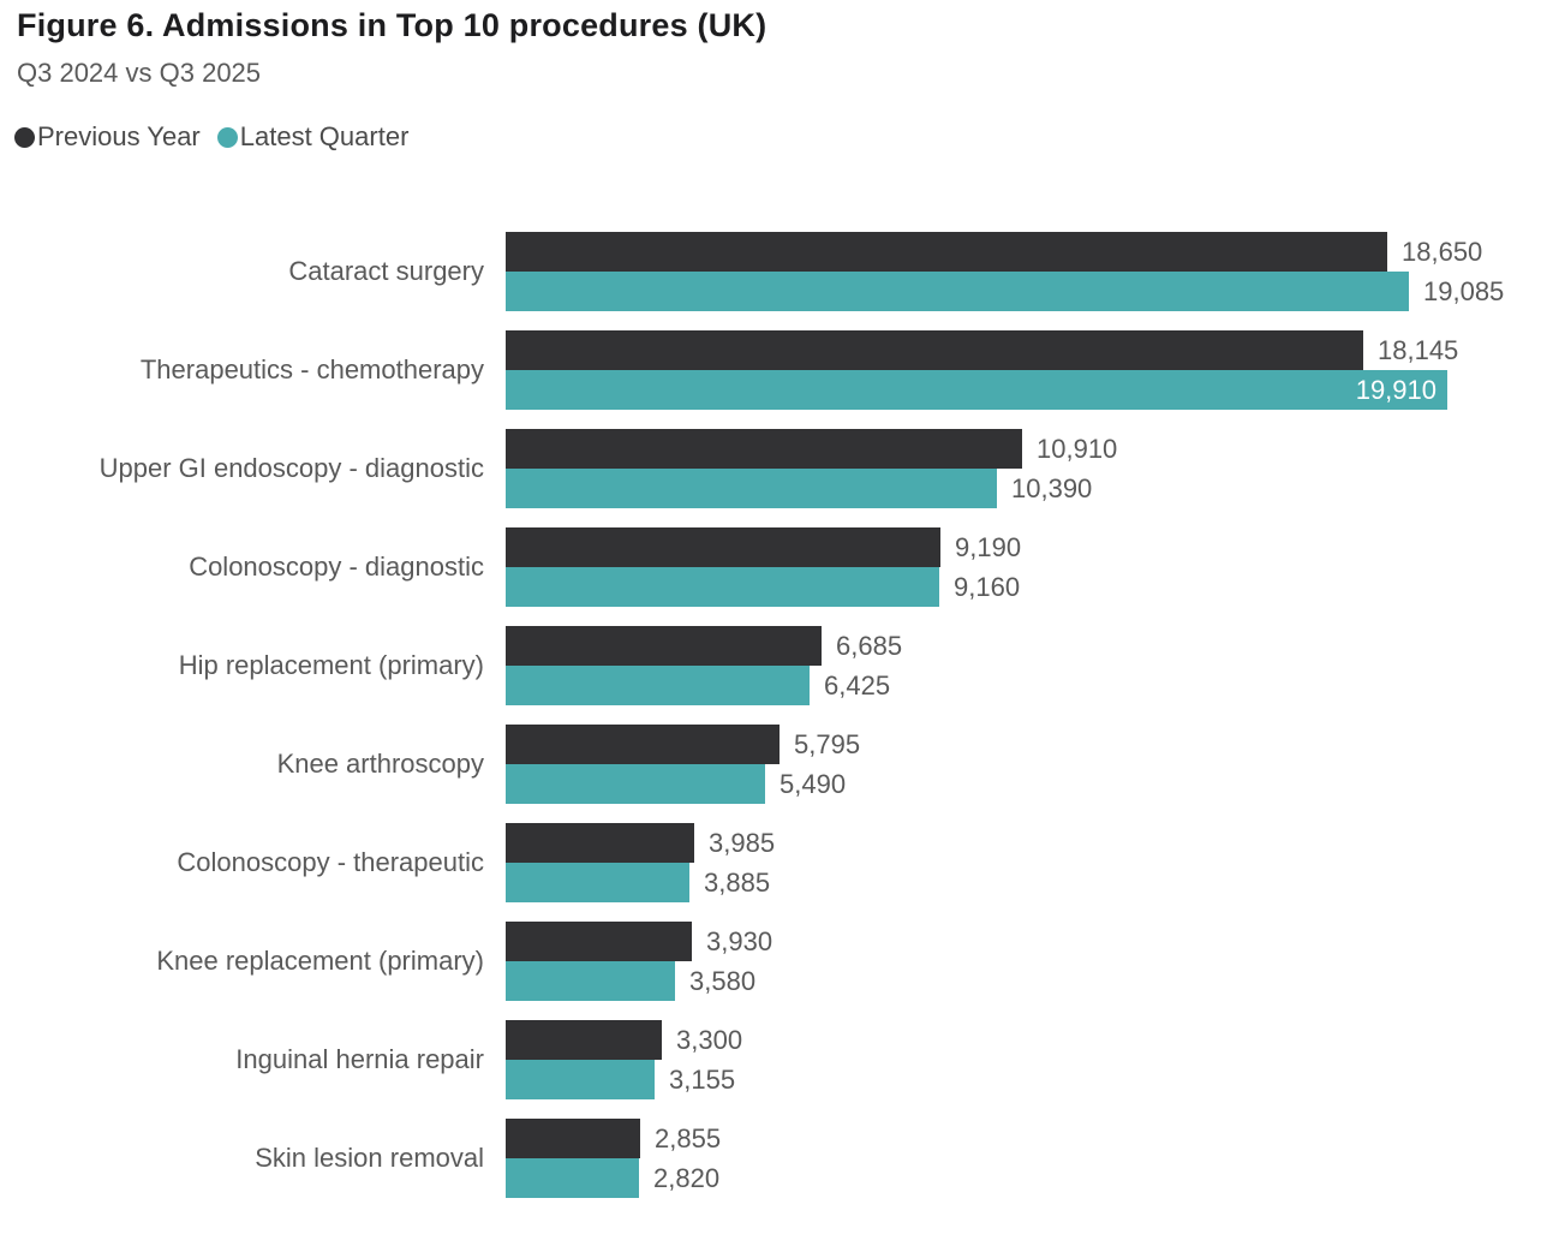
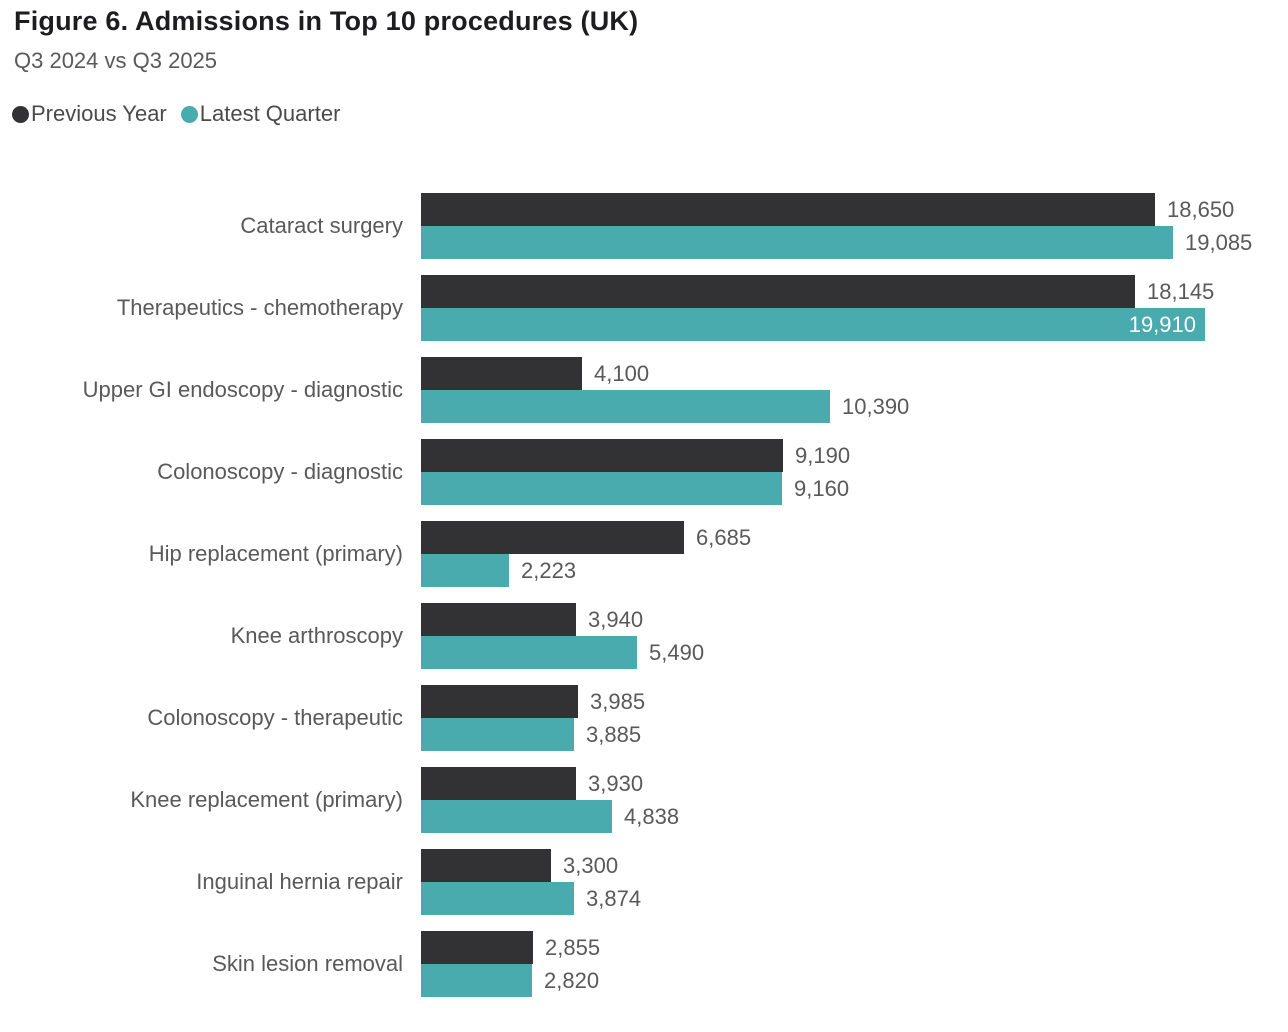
Previous Year/Upper GI endoscopy - diagnostic: 10,910 -> 4,100
Latest Quarter/Hip replacement (primary): 6,425 -> 2,223
Previous Year/Knee arthroscopy: 5,795 -> 3,940
Latest Quarter/Knee replacement (primary): 3,580 -> 4,838
Latest Quarter/Inguinal hernia repair: 3,155 -> 3,874
